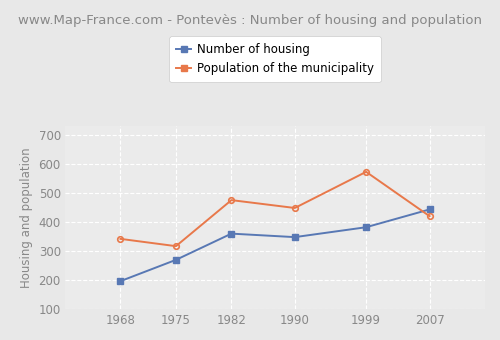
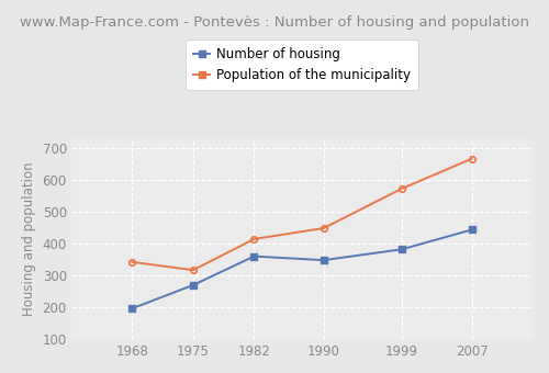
Population of the municipality/1982: 475 -> 414
Population of the municipality/2007: 420 -> 665
